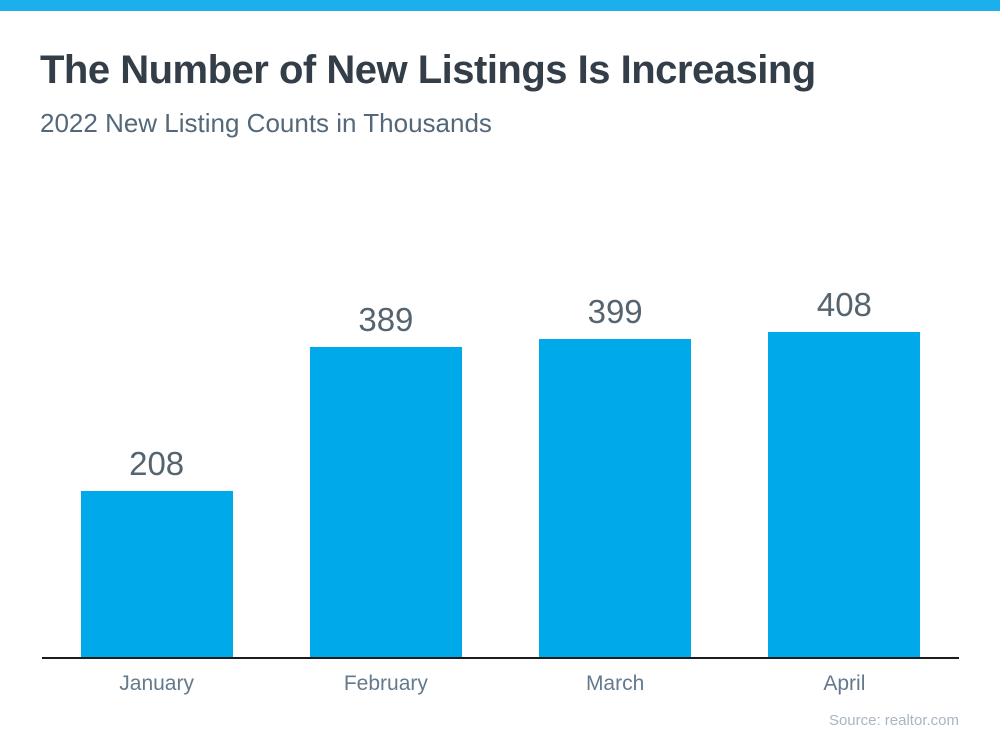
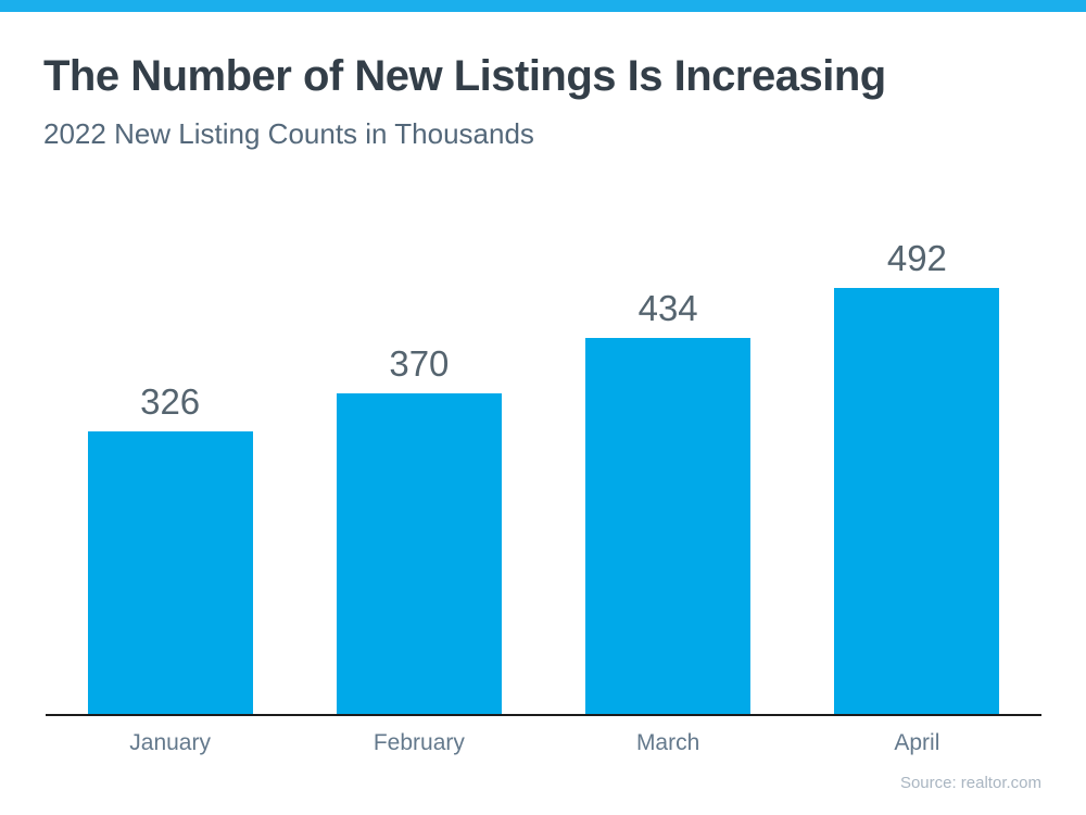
January: 208 -> 326
February: 389 -> 370
March: 399 -> 434
April: 408 -> 492
